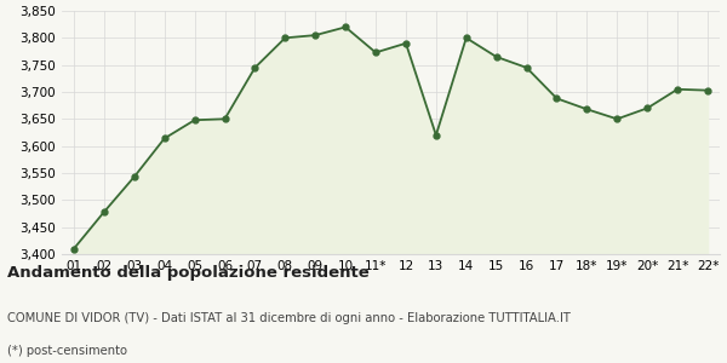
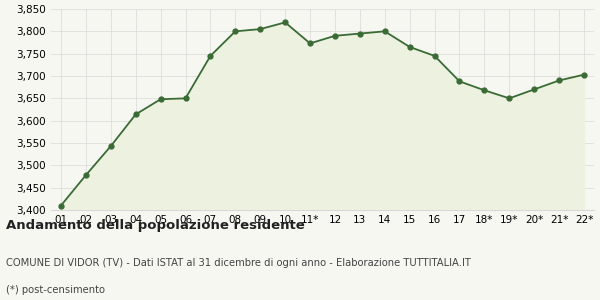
13: 3,620 -> 3,795
21*: 3,705 -> 3,690
